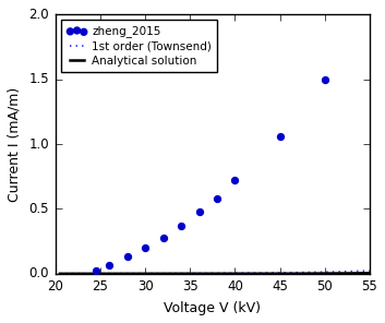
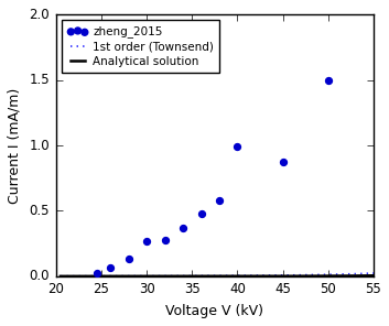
zheng_2015/30: 0.20 -> 0.27
zheng_2015/40: 0.72 -> 0.99
zheng_2015/45: 1.06 -> 0.87
